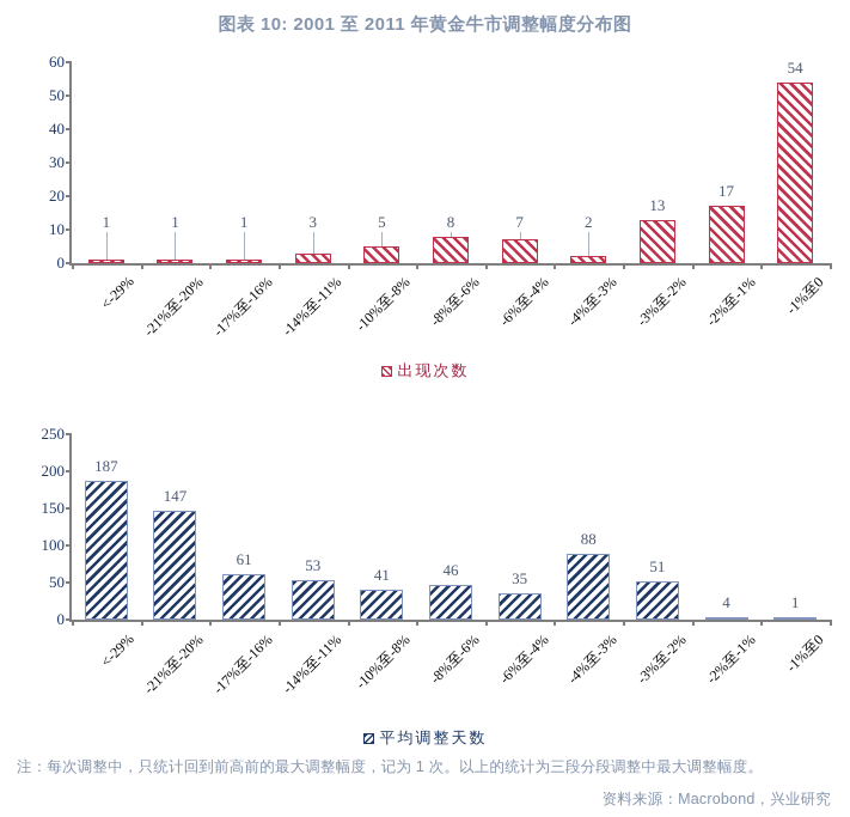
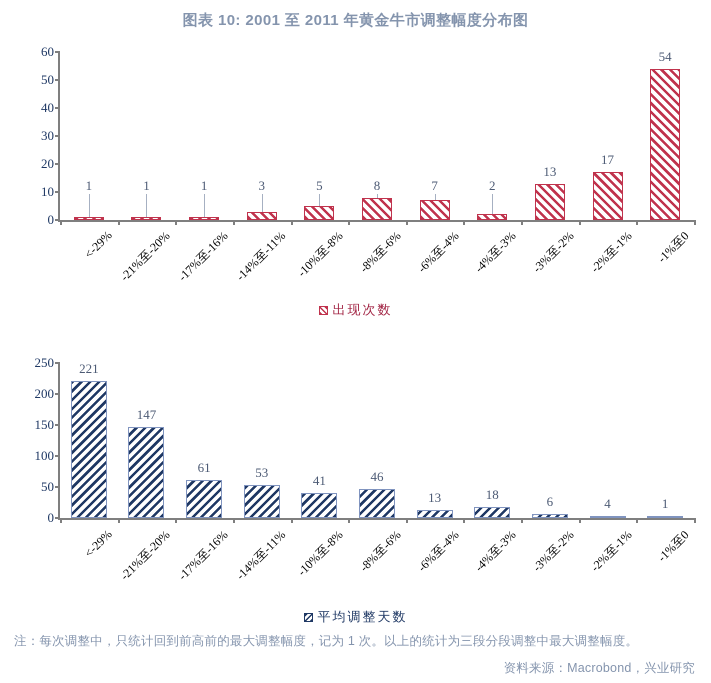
平均调整天数/<-29%: 187 -> 221
平均调整天数/-6%至-4%: 35 -> 13
平均调整天数/-4%至-3%: 88 -> 18
平均调整天数/-3%至-2%: 51 -> 6
